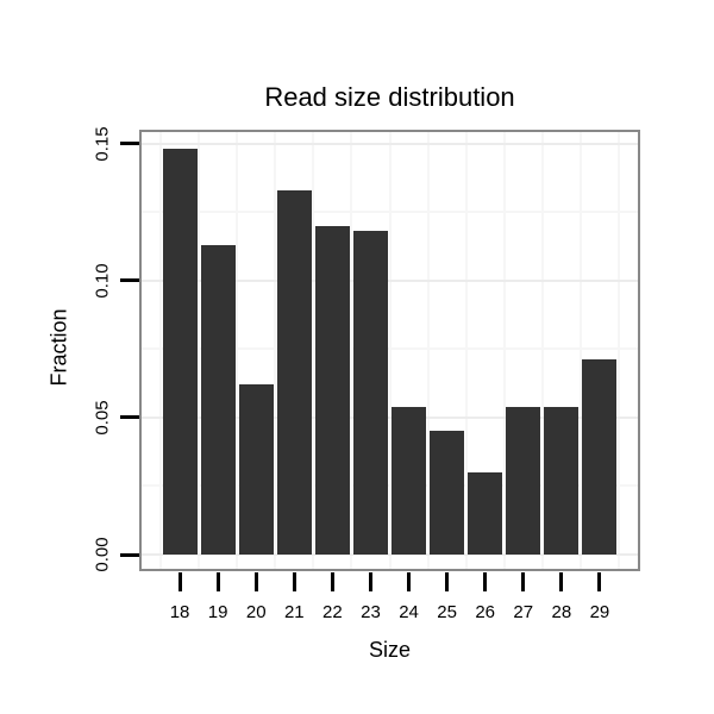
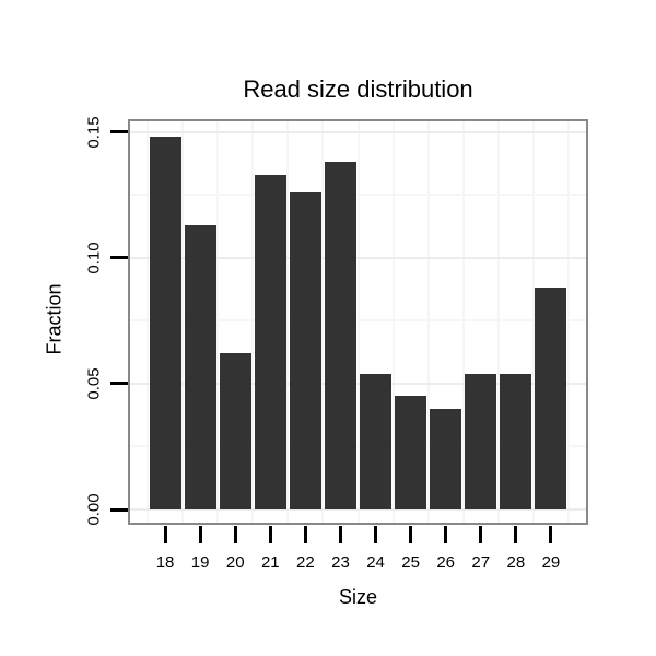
22: 0.120 -> 0.126
23: 0.118 -> 0.138
26: 0.030 -> 0.040
29: 0.071 -> 0.088
